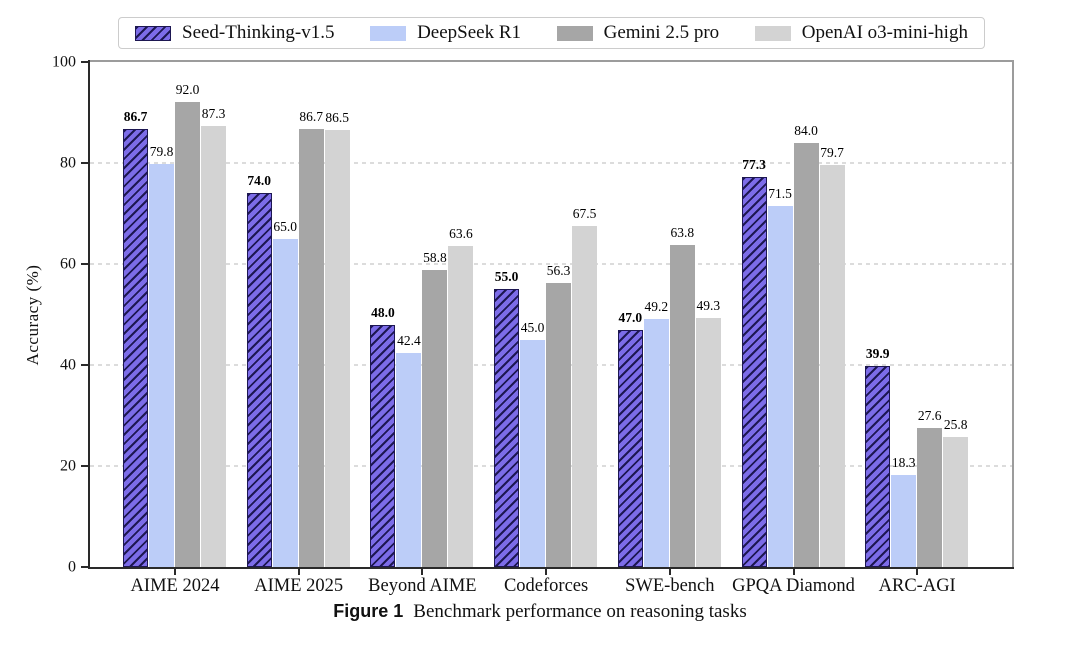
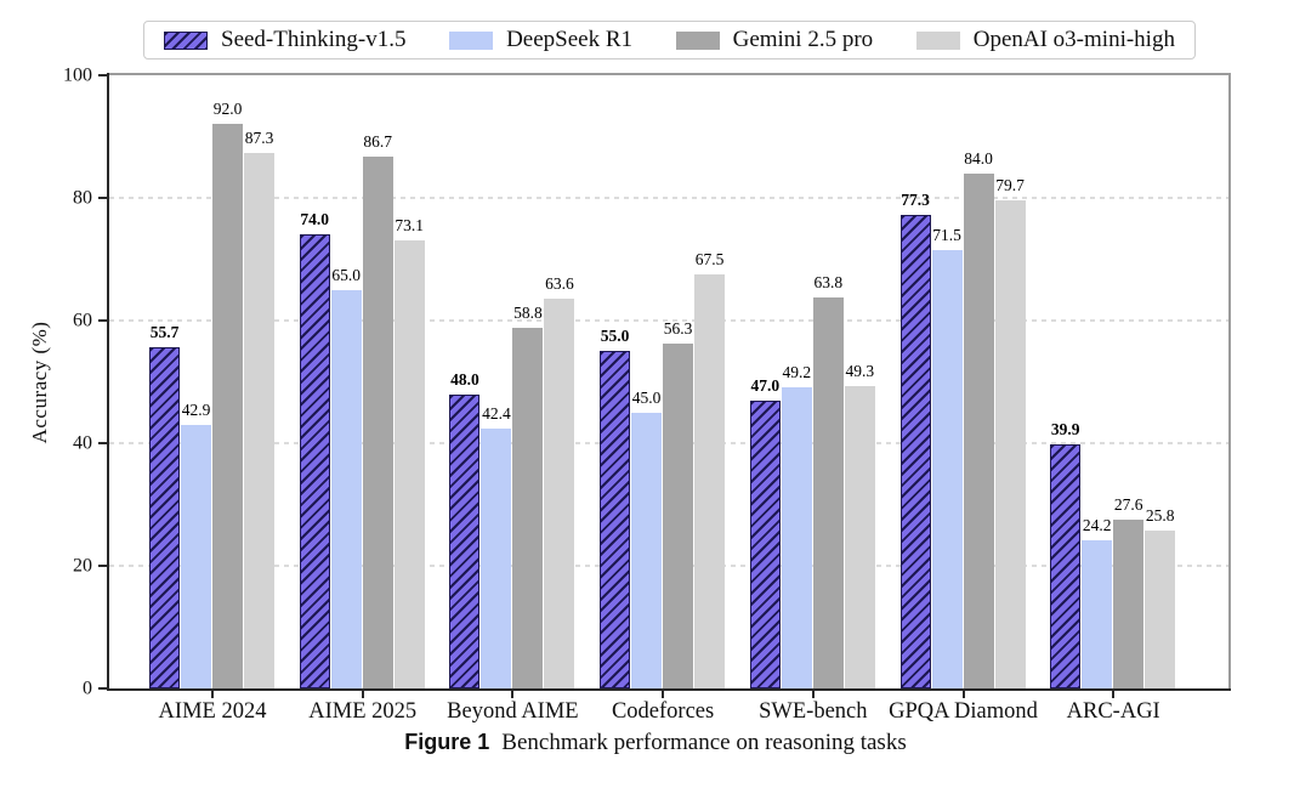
Seed-Thinking-v1.5/AIME 2024: 86.7 -> 55.7
DeepSeek R1/AIME 2024: 79.8 -> 42.9
OpenAI o3-mini-high/AIME 2025: 86.5 -> 73.1
DeepSeek R1/ARC-AGI: 18.3 -> 24.2
